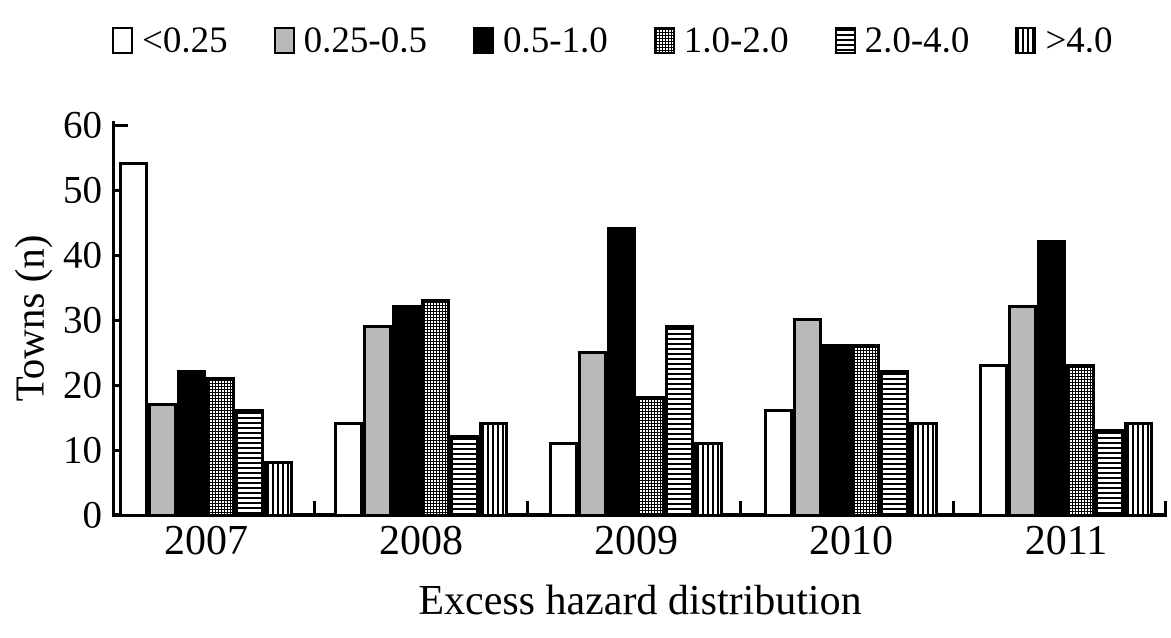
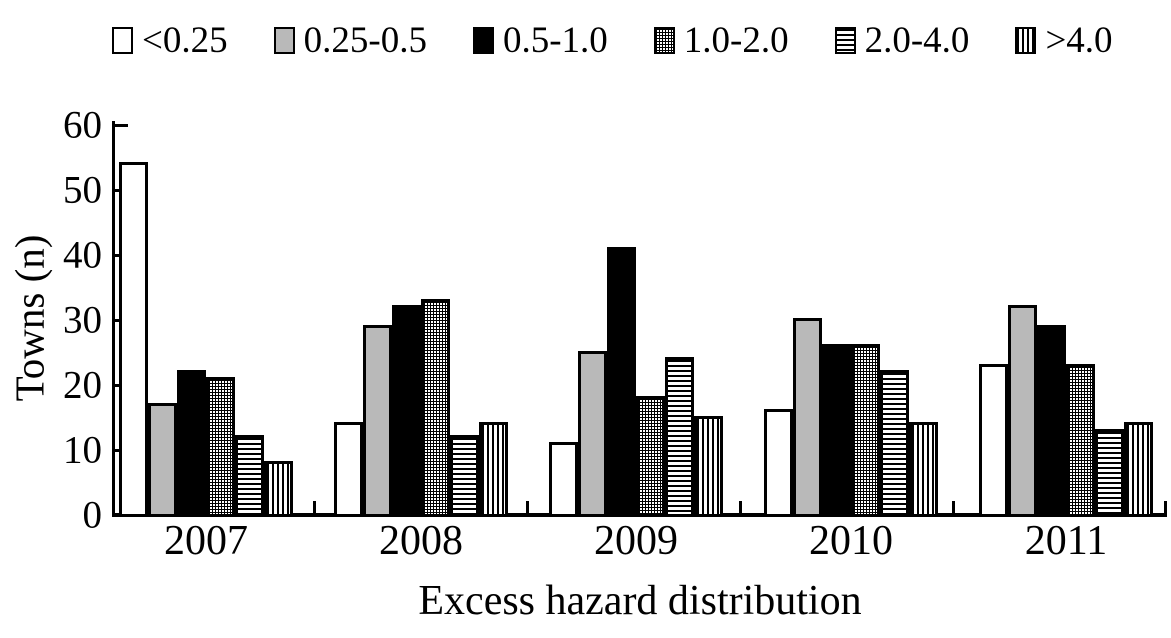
2.0-4.0/2007: 16 -> 12
0.5-1.0/2009: 44 -> 41
2.0-4.0/2009: 29 -> 24
>4.0/2009: 11 -> 15
0.5-1.0/2011: 42 -> 29
